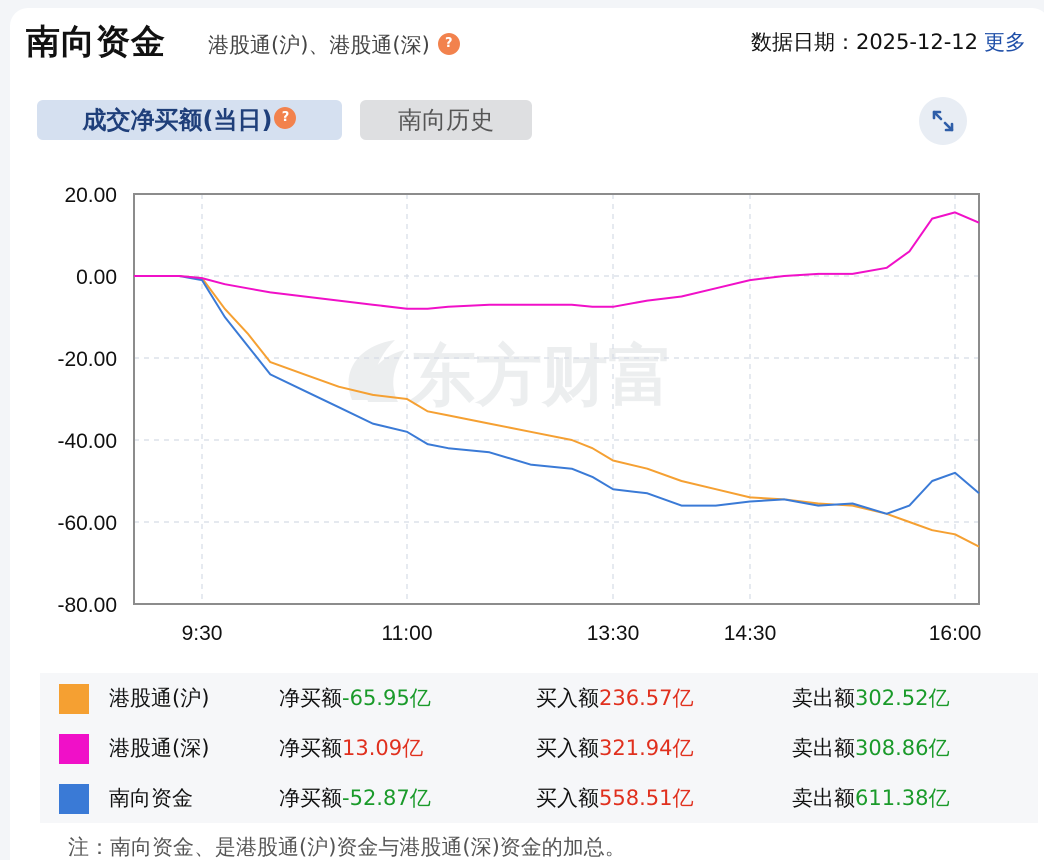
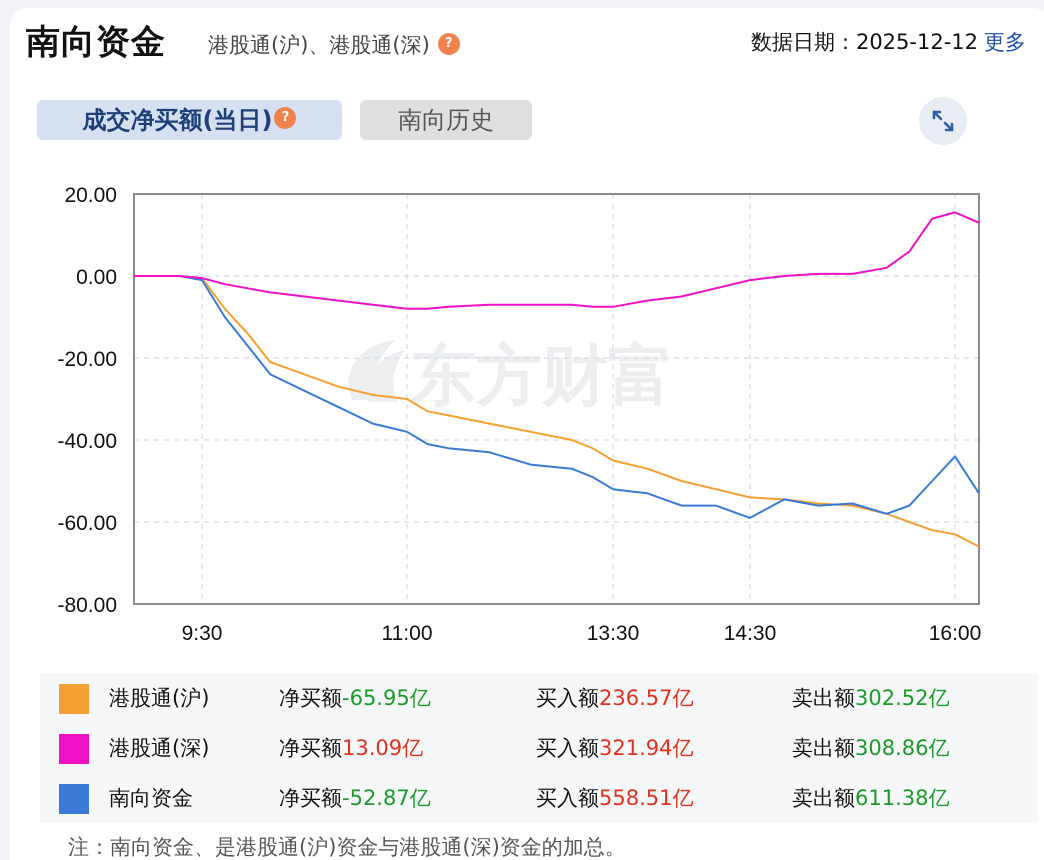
南向资金/14:30: -55 -> -59
南向资金/16:00: -48 -> -44
